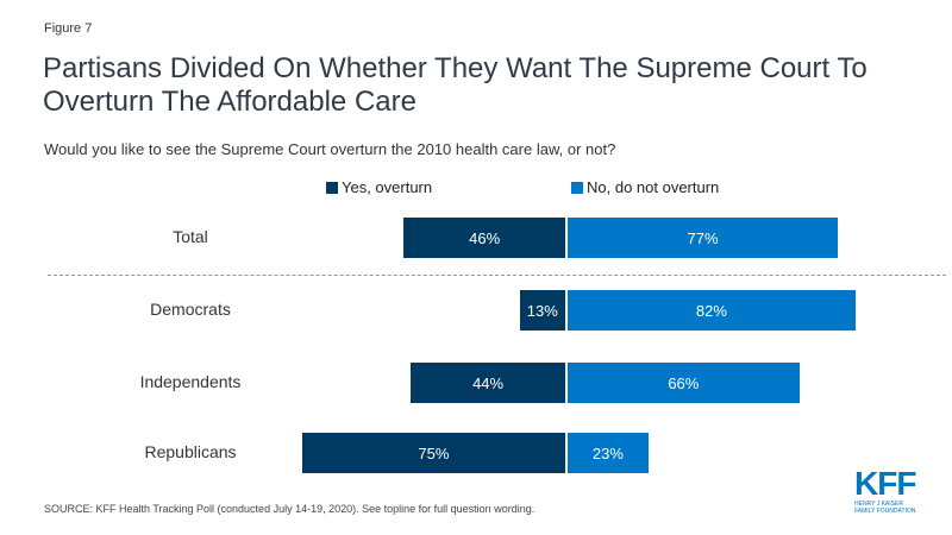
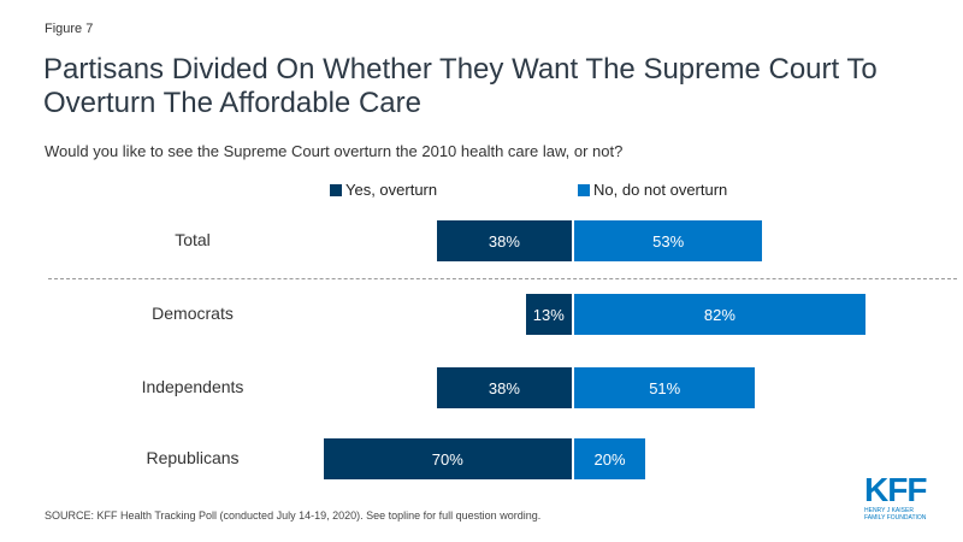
Yes, overturn/Total: 46% -> 38%
No, do not overturn/Total: 77% -> 53%
Yes, overturn/Independents: 44% -> 38%
No, do not overturn/Independents: 66% -> 51%
Yes, overturn/Republicans: 75% -> 70%
No, do not overturn/Republicans: 23% -> 20%
